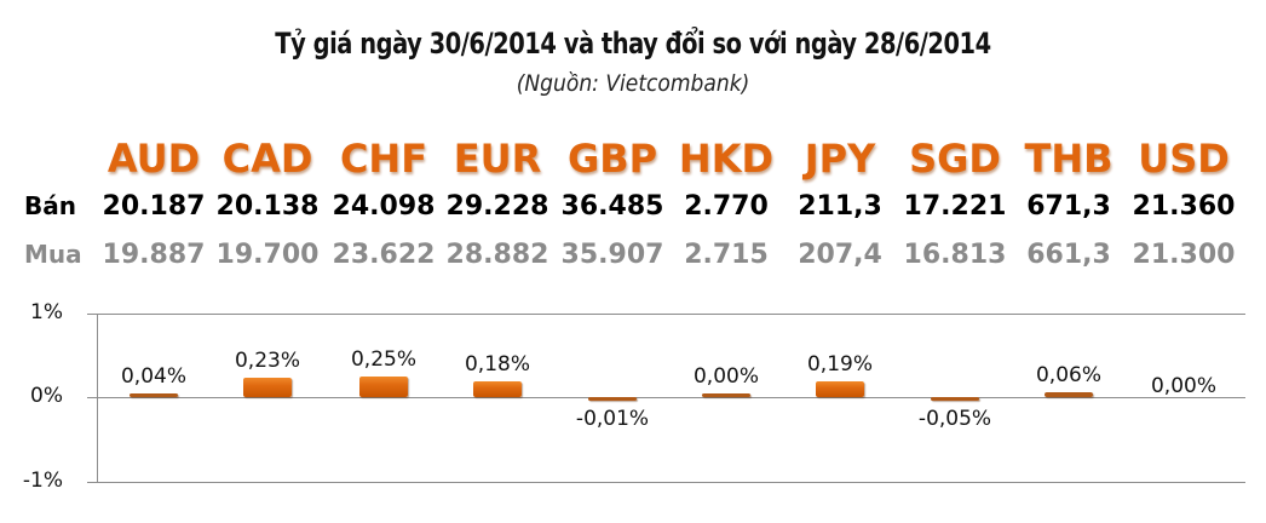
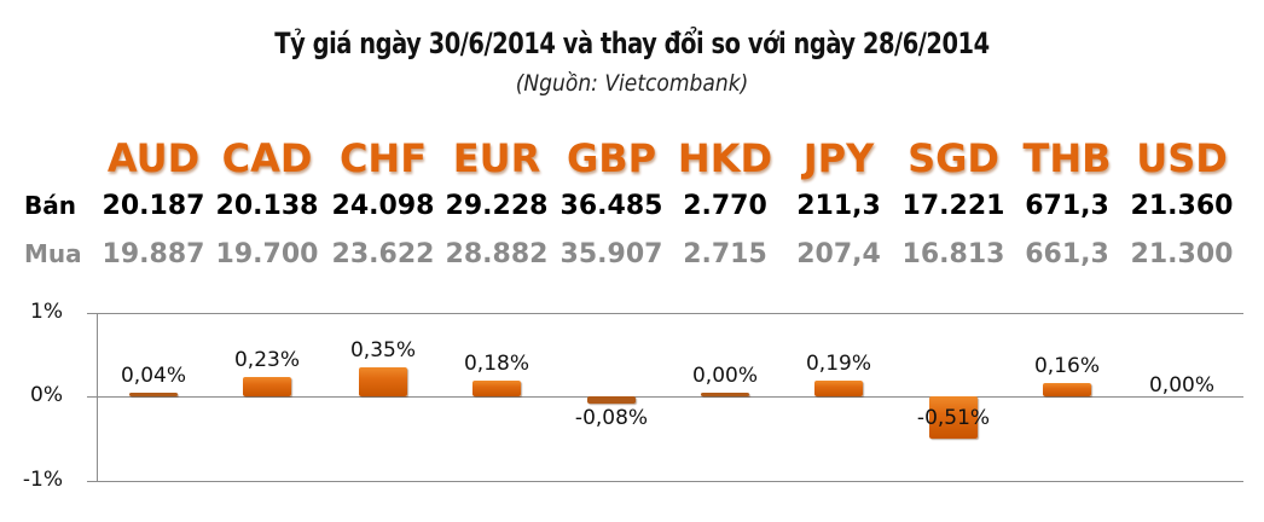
CHF: 0,25% -> 0,35%
GBP: -0,01% -> -0,08%
SGD: -0,05% -> -0,51%
THB: 0,06% -> 0,16%
